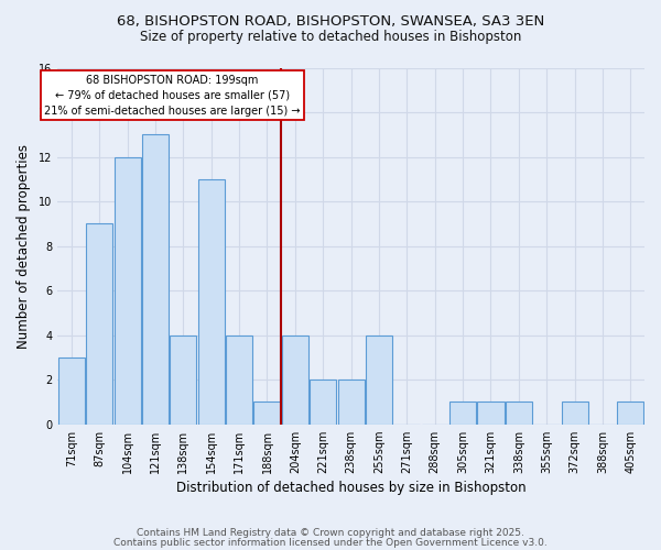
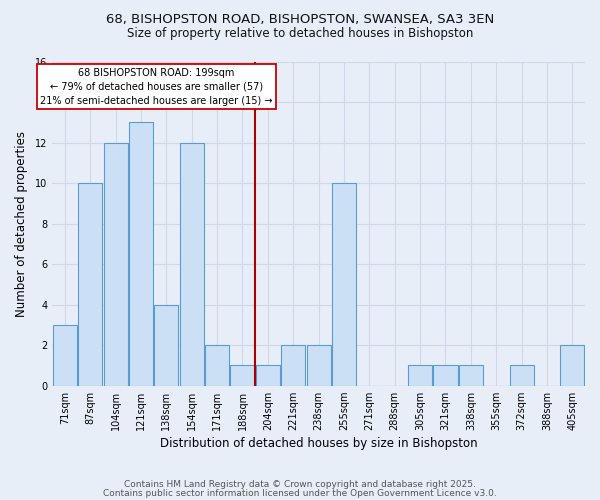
87sqm: 9 -> 10
154sqm: 11 -> 12
171sqm: 4 -> 2
204sqm: 4 -> 1
255sqm: 4 -> 10
405sqm: 1 -> 2
